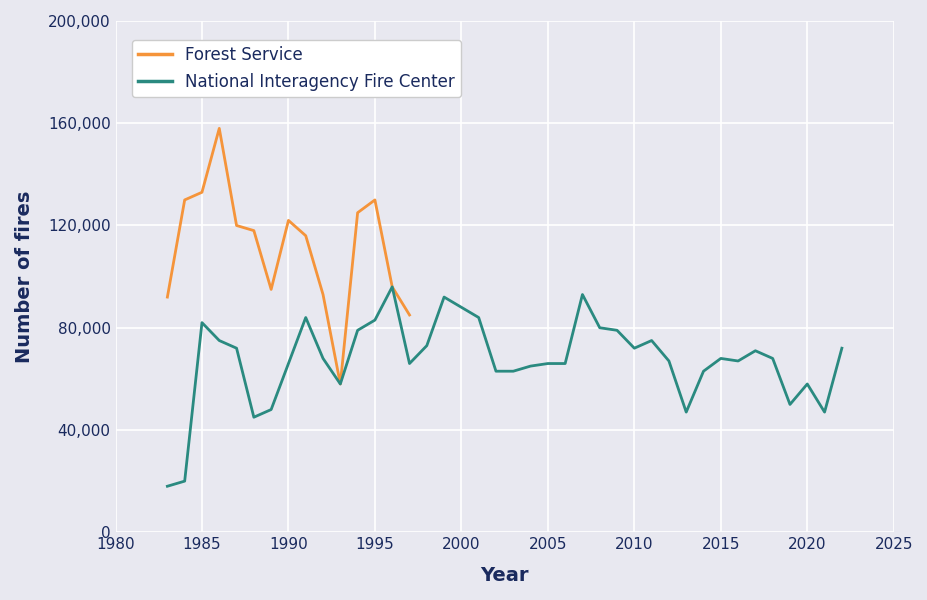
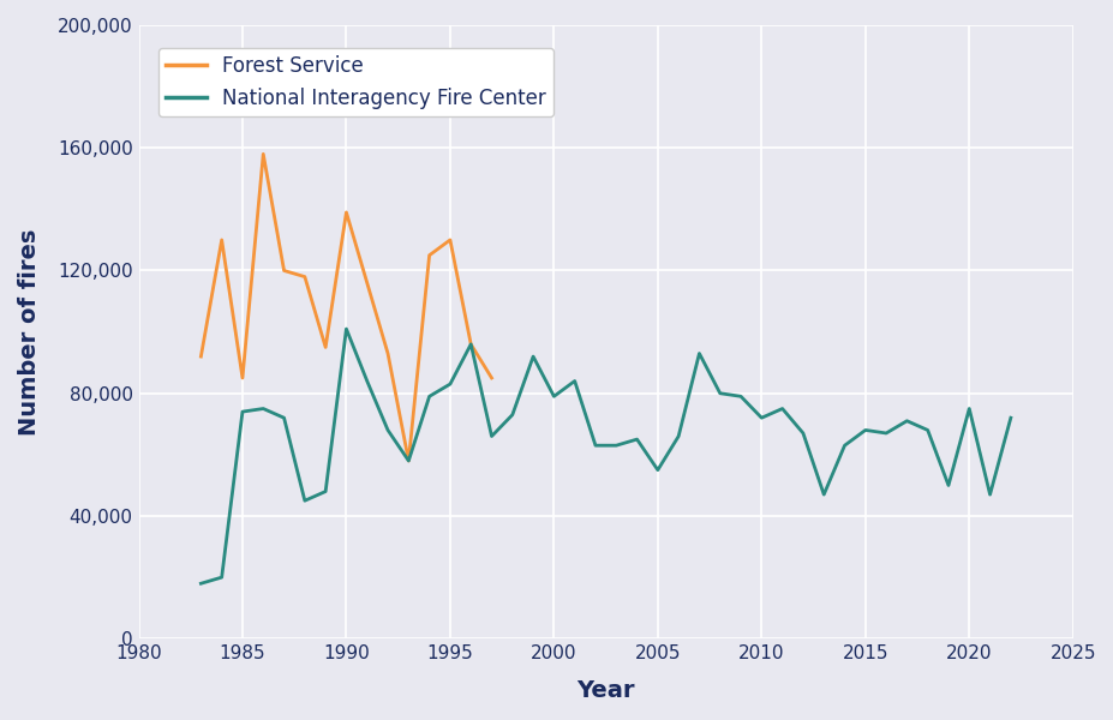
Forest Service/1985: 133,000 -> 85,000
National Interagency Fire Center/1985: 82,000 -> 74,000
Forest Service/1990: 122,000 -> 139,000
National Interagency Fire Center/1990: 66,000 -> 101,000
National Interagency Fire Center/2000: 88,000 -> 79,000
National Interagency Fire Center/2005: 66,000 -> 55,000
National Interagency Fire Center/2020: 58,000 -> 75,000
